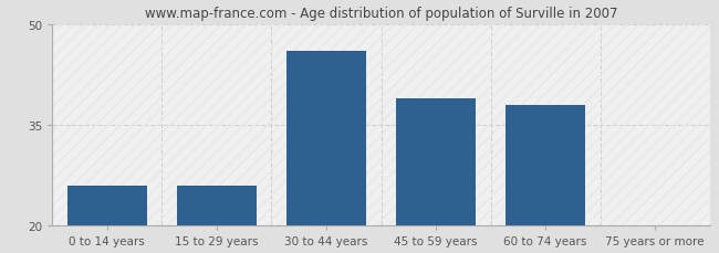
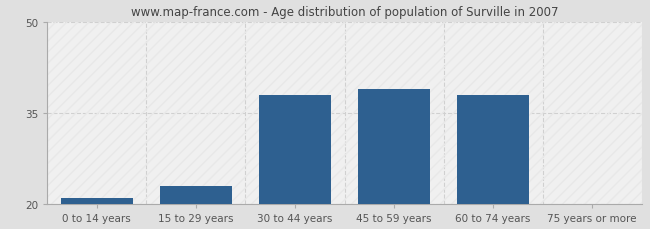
0 to 14 years: 26 -> 21
15 to 29 years: 26 -> 23
30 to 44 years: 46 -> 38
